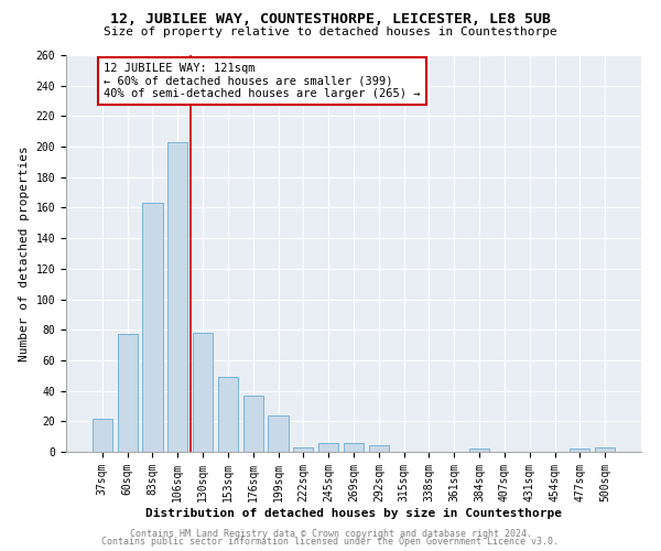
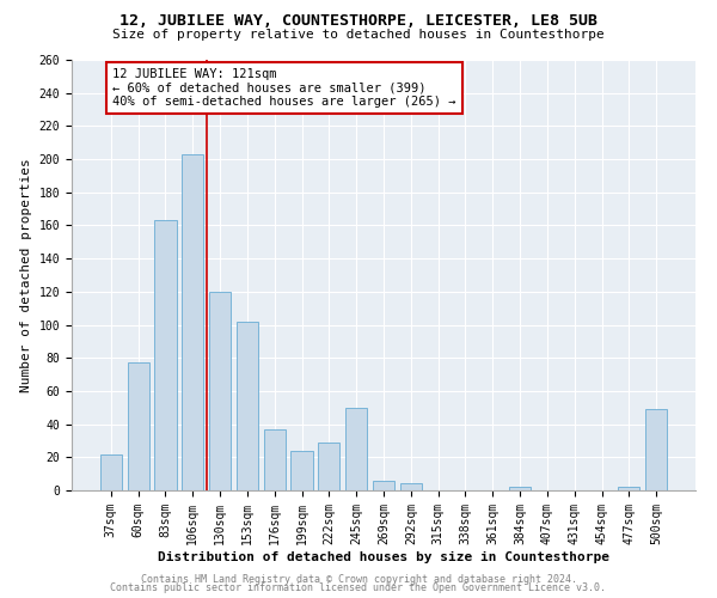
130sqm: 78 -> 120
153sqm: 49 -> 102
222sqm: 3 -> 29
245sqm: 6 -> 50
500sqm: 3 -> 49
